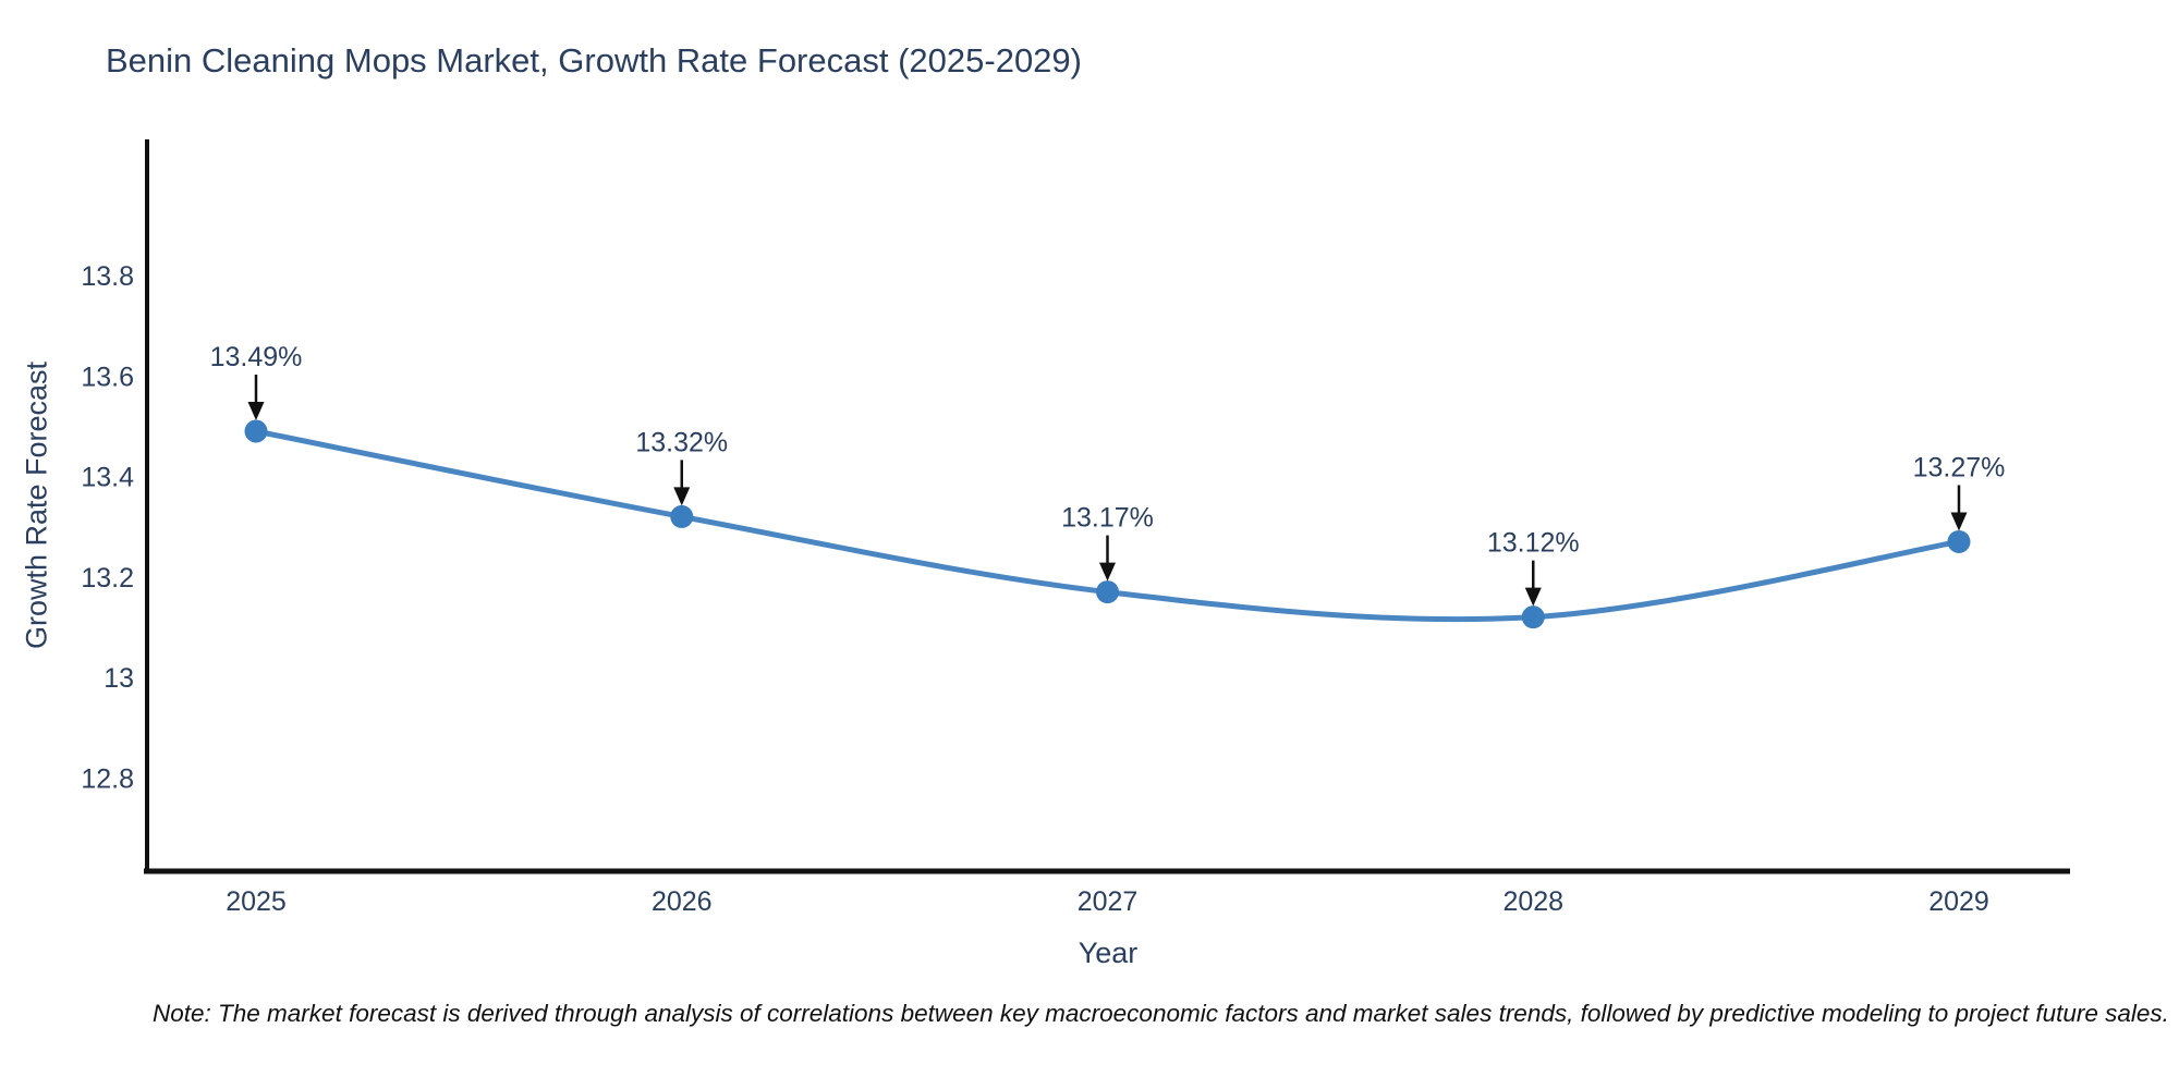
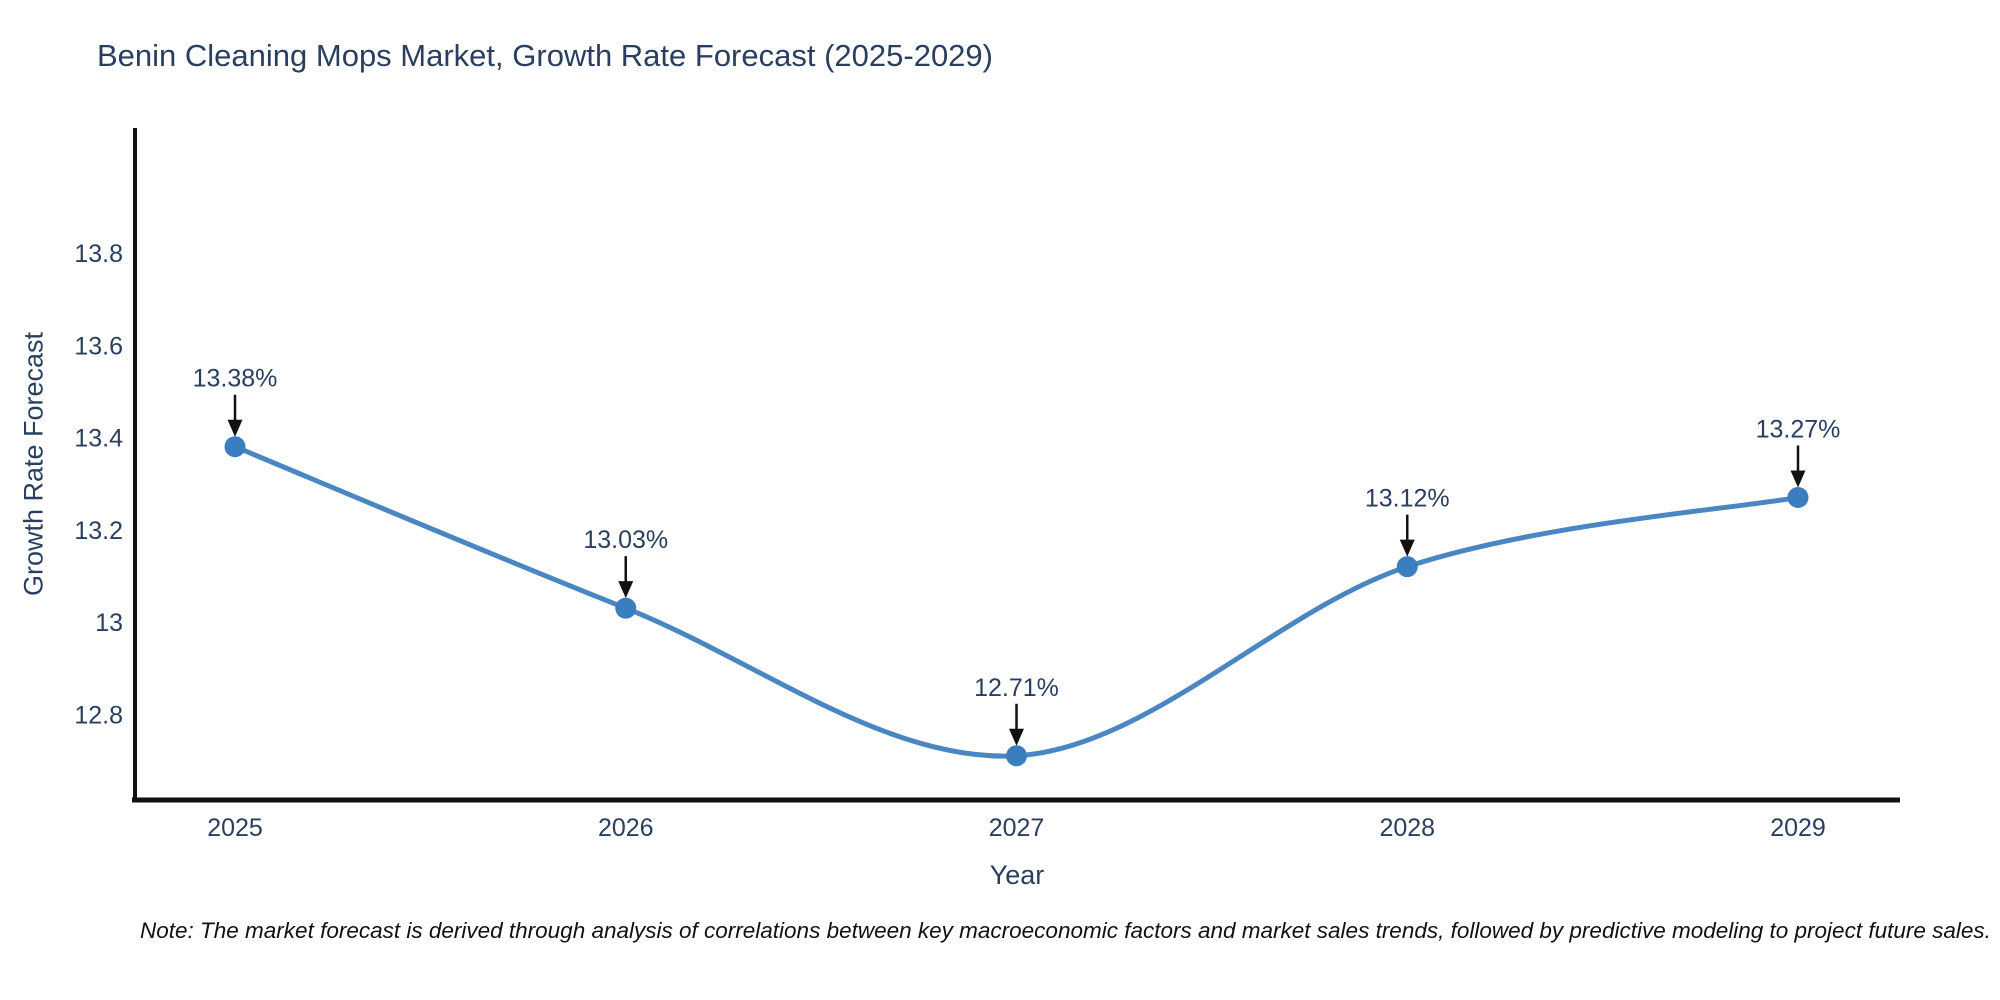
2025: 13.49% -> 13.38%
2026: 13.32% -> 13.03%
2027: 13.17% -> 12.71%
